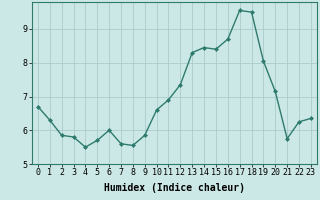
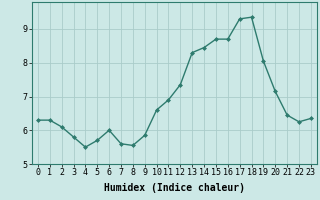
0: 6.70 -> 6.30
2: 5.85 -> 6.10
15: 8.40 -> 8.70
17: 9.55 -> 9.30
18: 9.50 -> 9.35
21: 5.75 -> 6.45
